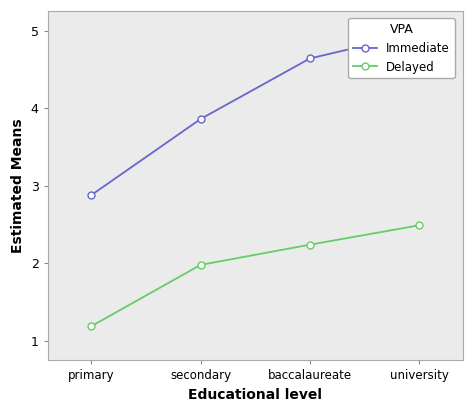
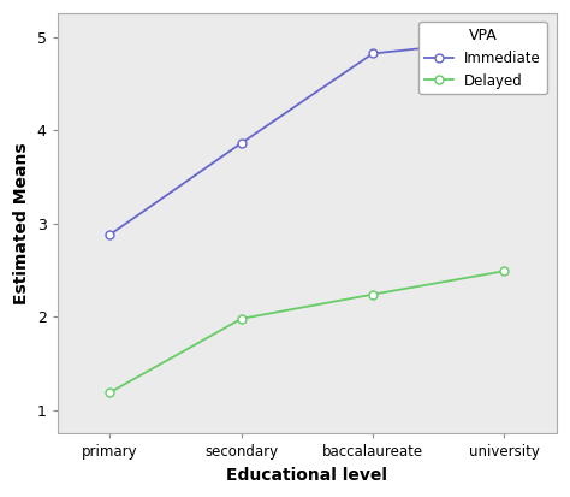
Immediate/baccalaureate: 4.64 -> 4.82
